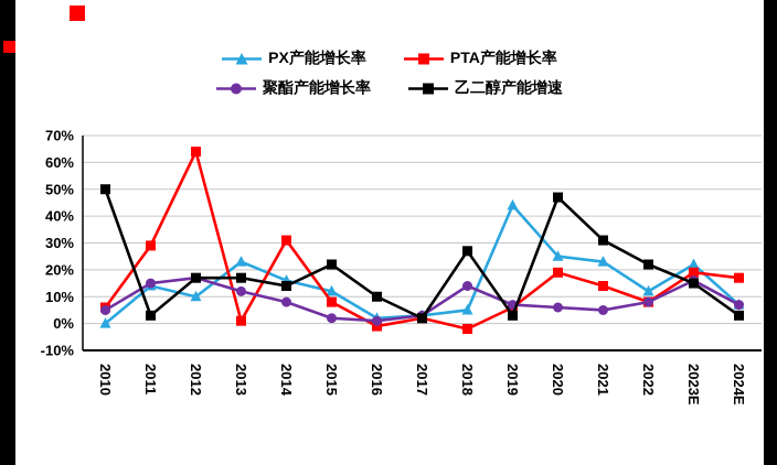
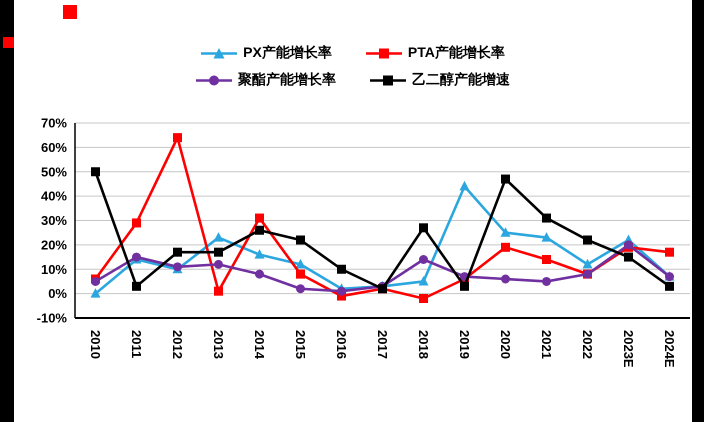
聚酯产能增长率/2012: 17% -> 11%
乙二醇产能增速/2014: 14% -> 26%
聚酯产能增长率/2023E: 16% -> 20%
